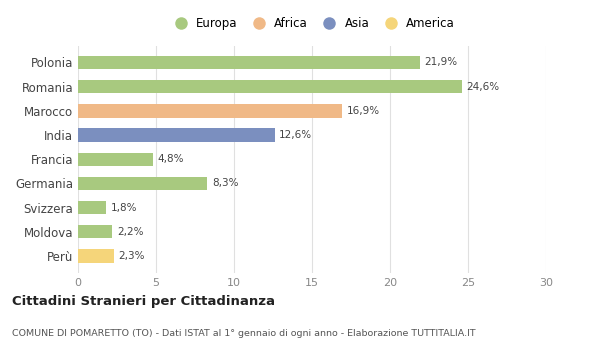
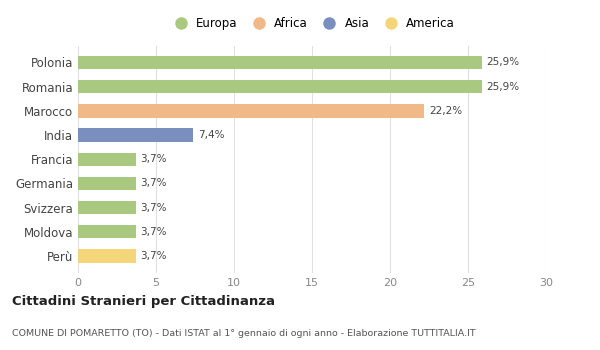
Polonia: 21,9% -> 25,9%
Romania: 24,6% -> 25,9%
Marocco: 16,9% -> 22,2%
India: 12,6% -> 7,4%
Francia: 4,8% -> 3,7%
Germania: 8,3% -> 3,7%
Svizzera: 1,8% -> 3,7%
Moldova: 2,2% -> 3,7%
Perù: 2,3% -> 3,7%
